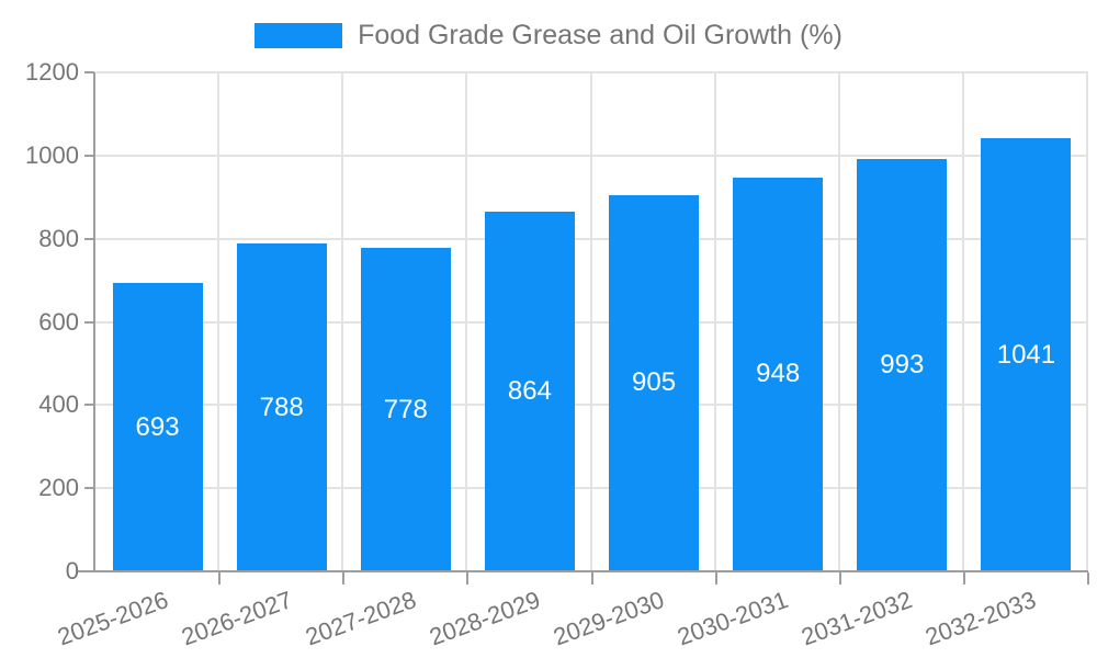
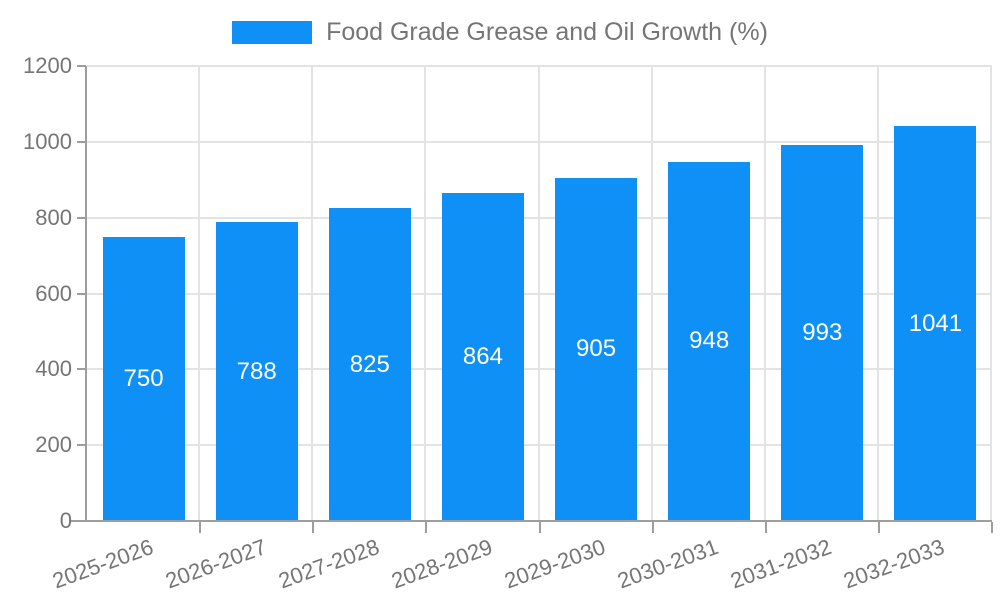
2025-2026: 693 -> 750
2027-2028: 778 -> 825
